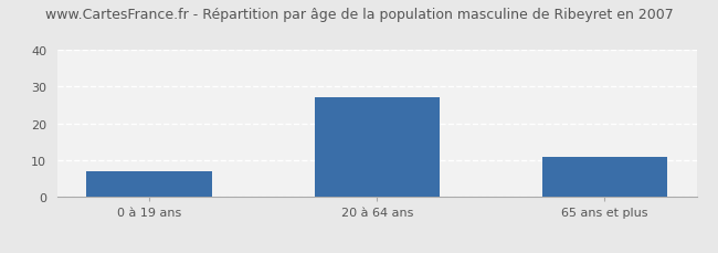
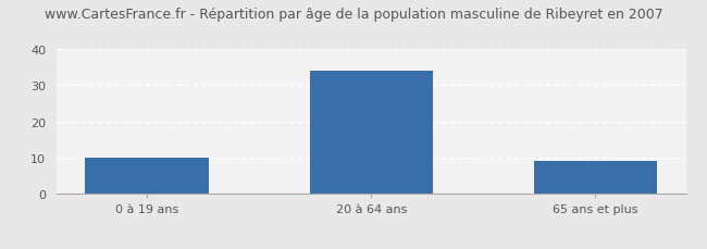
0 à 19 ans: 7 -> 10
20 à 64 ans: 27 -> 34
65 ans et plus: 11 -> 9
